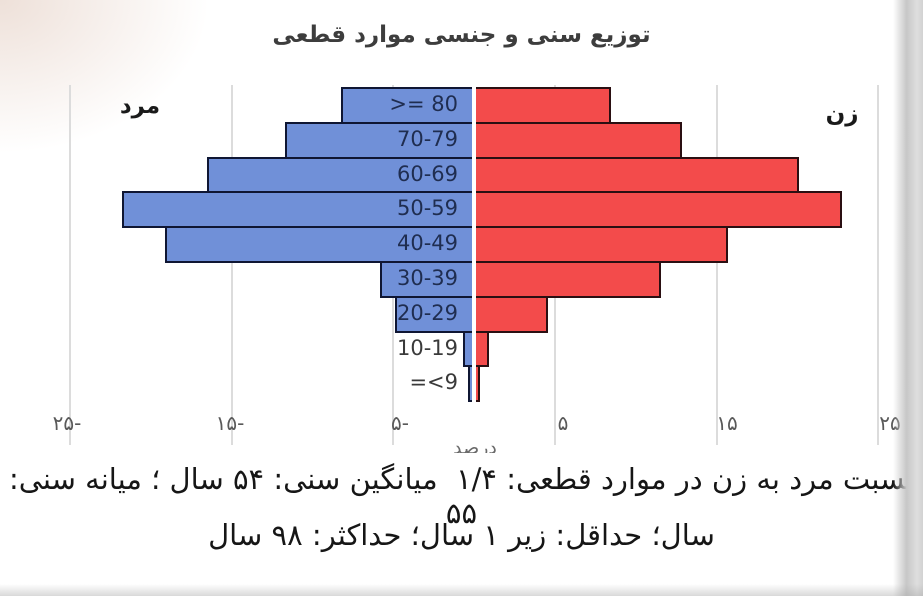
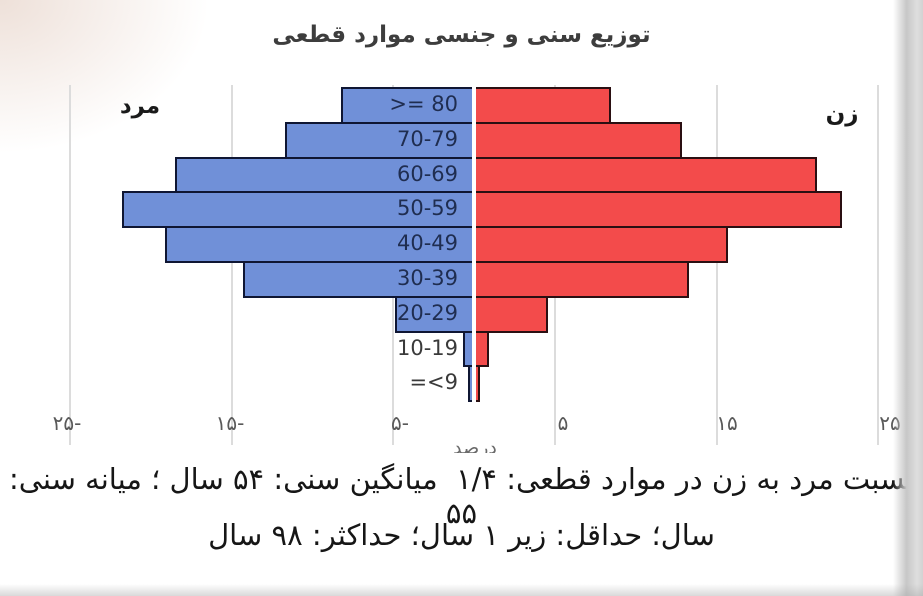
مرد/60-69: 16.5 -> 18.5
زن/60-69: 20.1 -> 21.2
مرد/30-39: 5.8 -> 14.3
زن/30-39: 11.6 -> 13.3
